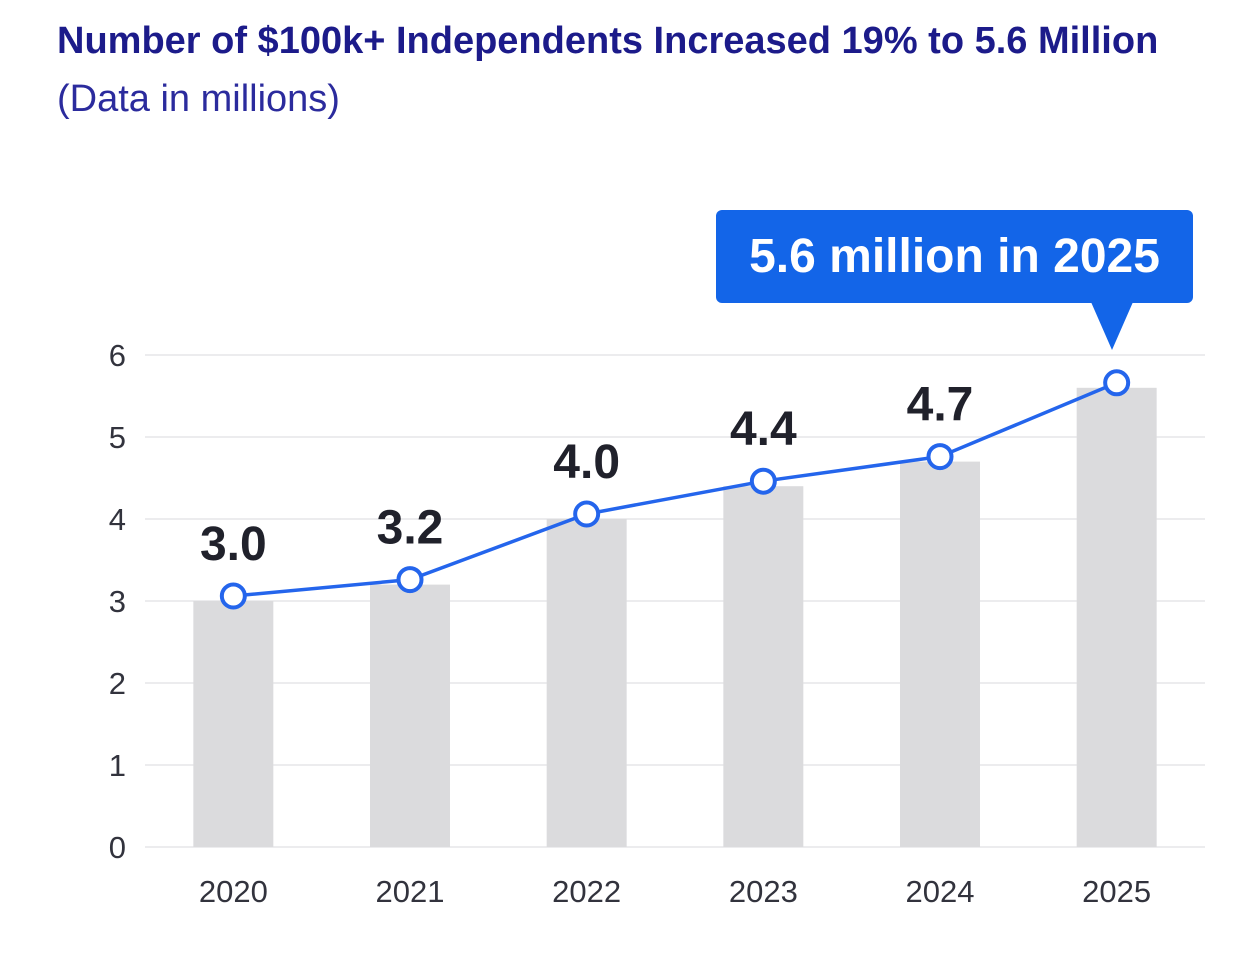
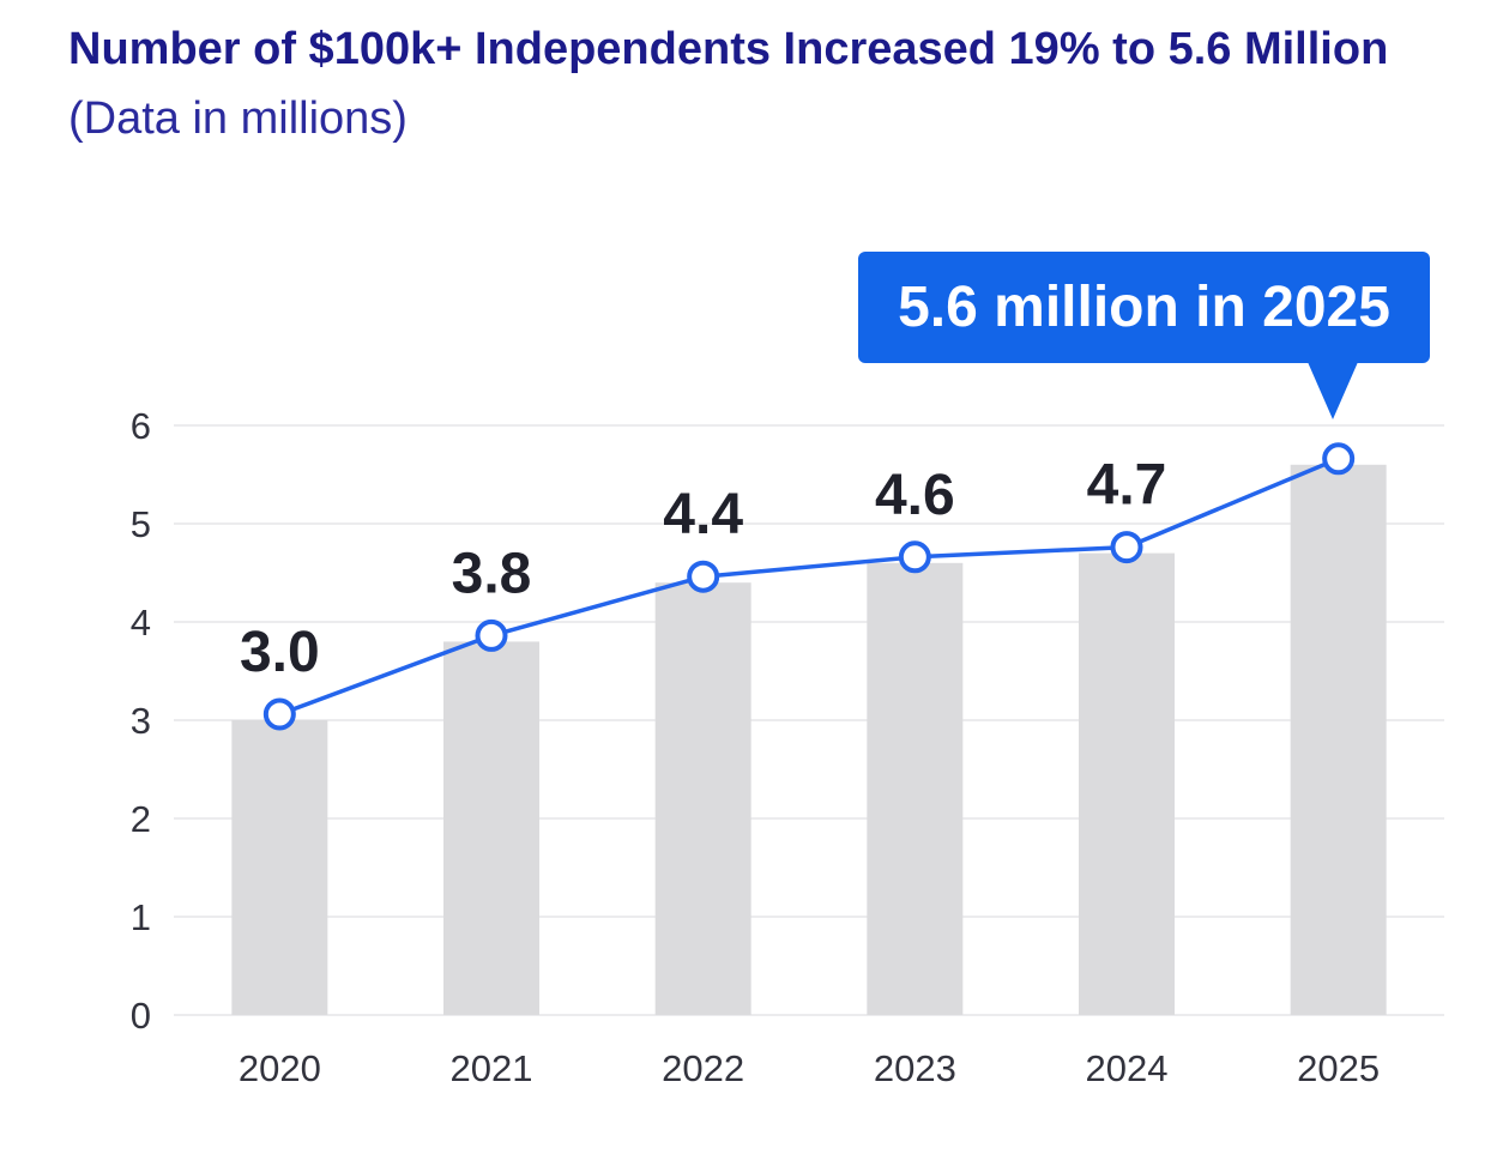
2021: 3.2 -> 3.8
2022: 4.0 -> 4.4
2023: 4.4 -> 4.6
